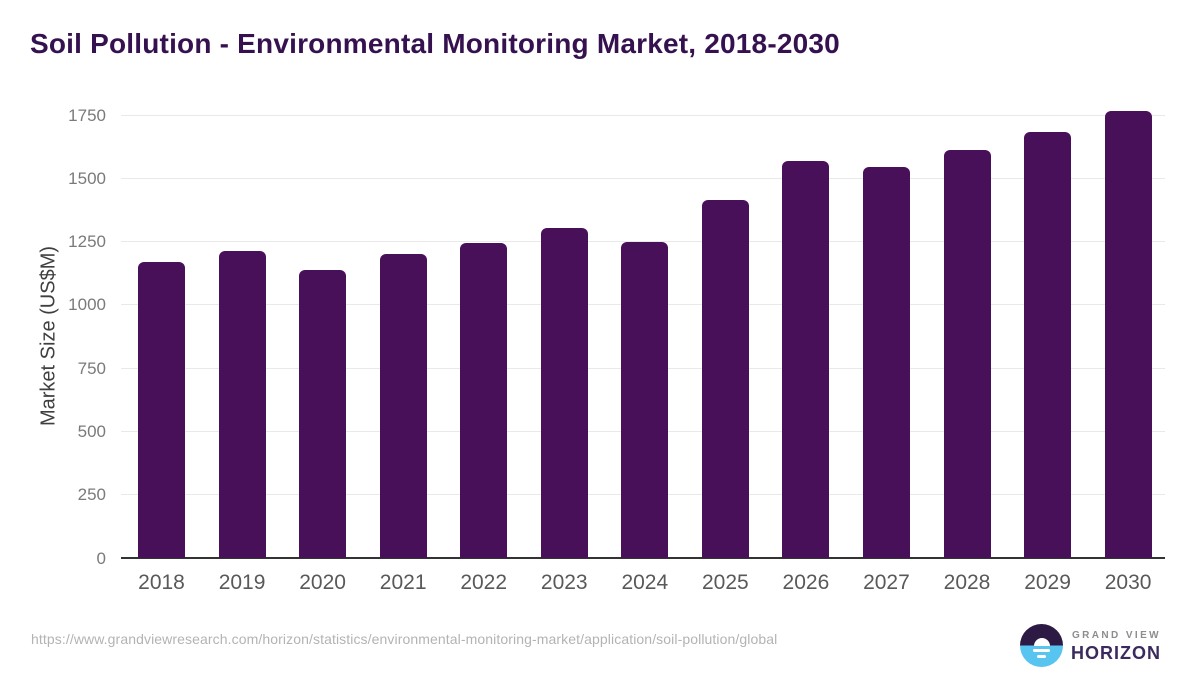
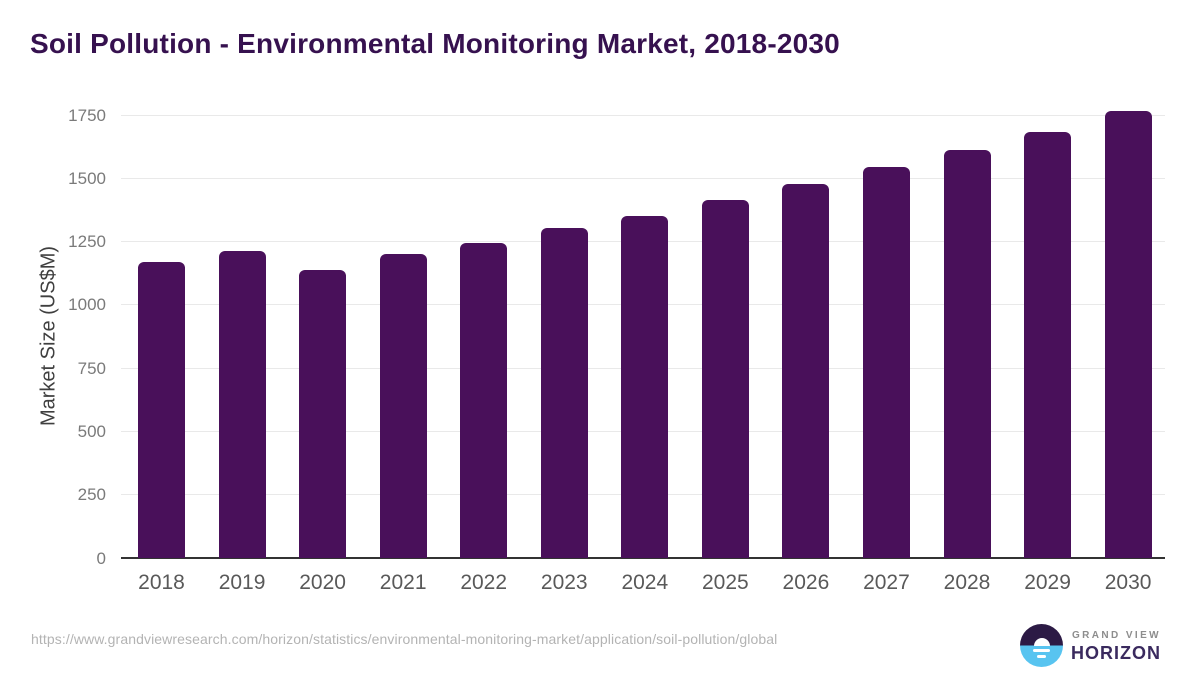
2024: 1250 -> 1350
2026: 1570 -> 1480
